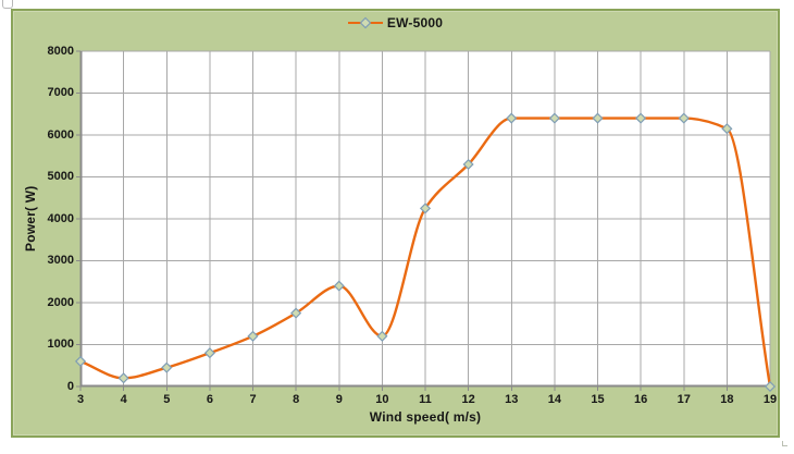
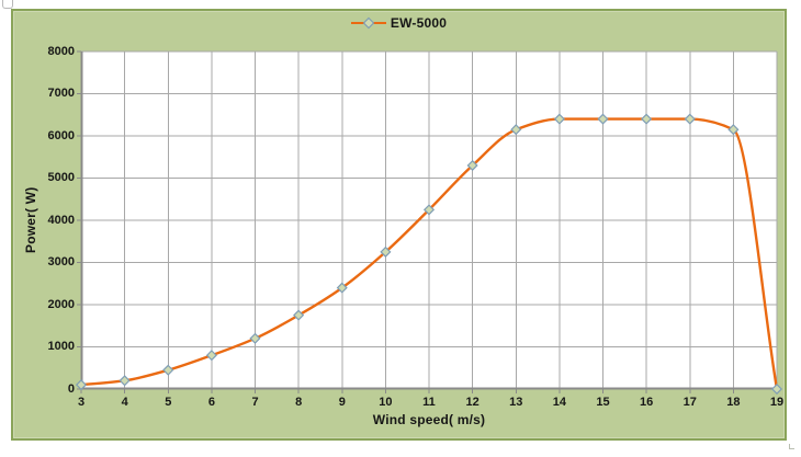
3: 600 -> 100
10: 1200 -> 3200
13: 6400 -> 6200
